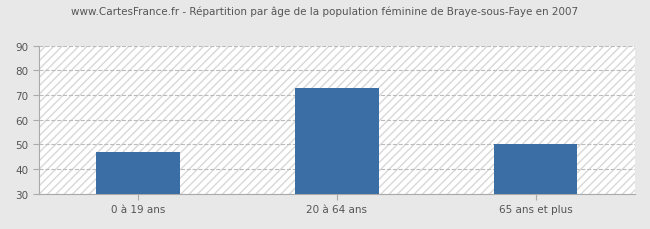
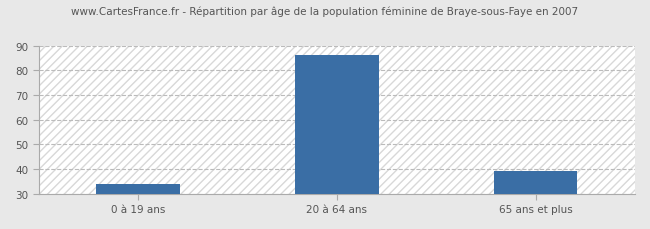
0 à 19 ans: 47 -> 34
20 à 64 ans: 73 -> 86
65 ans et plus: 50 -> 39
